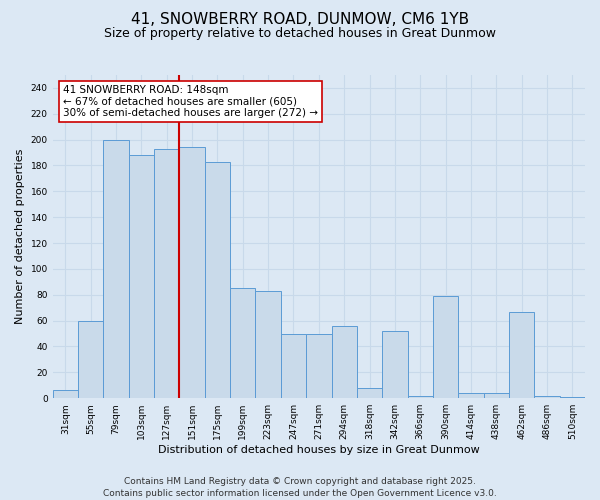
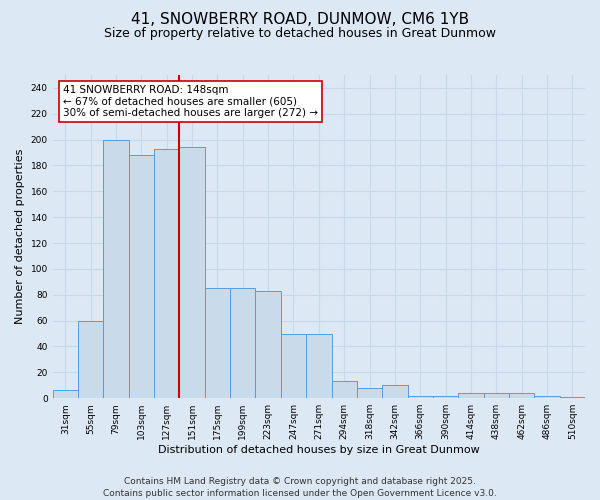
175sqm: 183 -> 85
294sqm: 56 -> 13
342sqm: 52 -> 10
390sqm: 79 -> 2
462sqm: 67 -> 4
